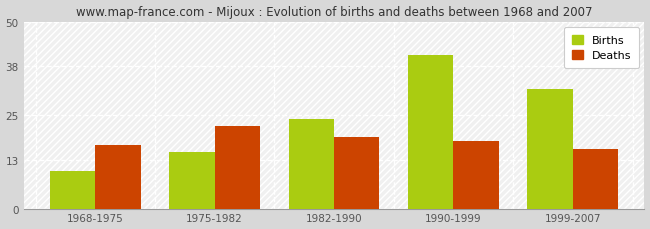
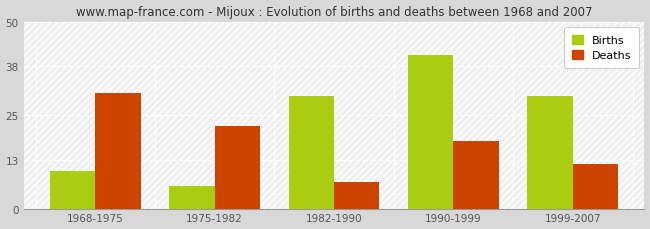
Deaths/1968-1975: 17 -> 31
Births/1975-1982: 15 -> 6
Births/1982-1990: 24 -> 30
Deaths/1982-1990: 19 -> 7
Births/1999-2007: 32 -> 30
Deaths/1999-2007: 16 -> 12
